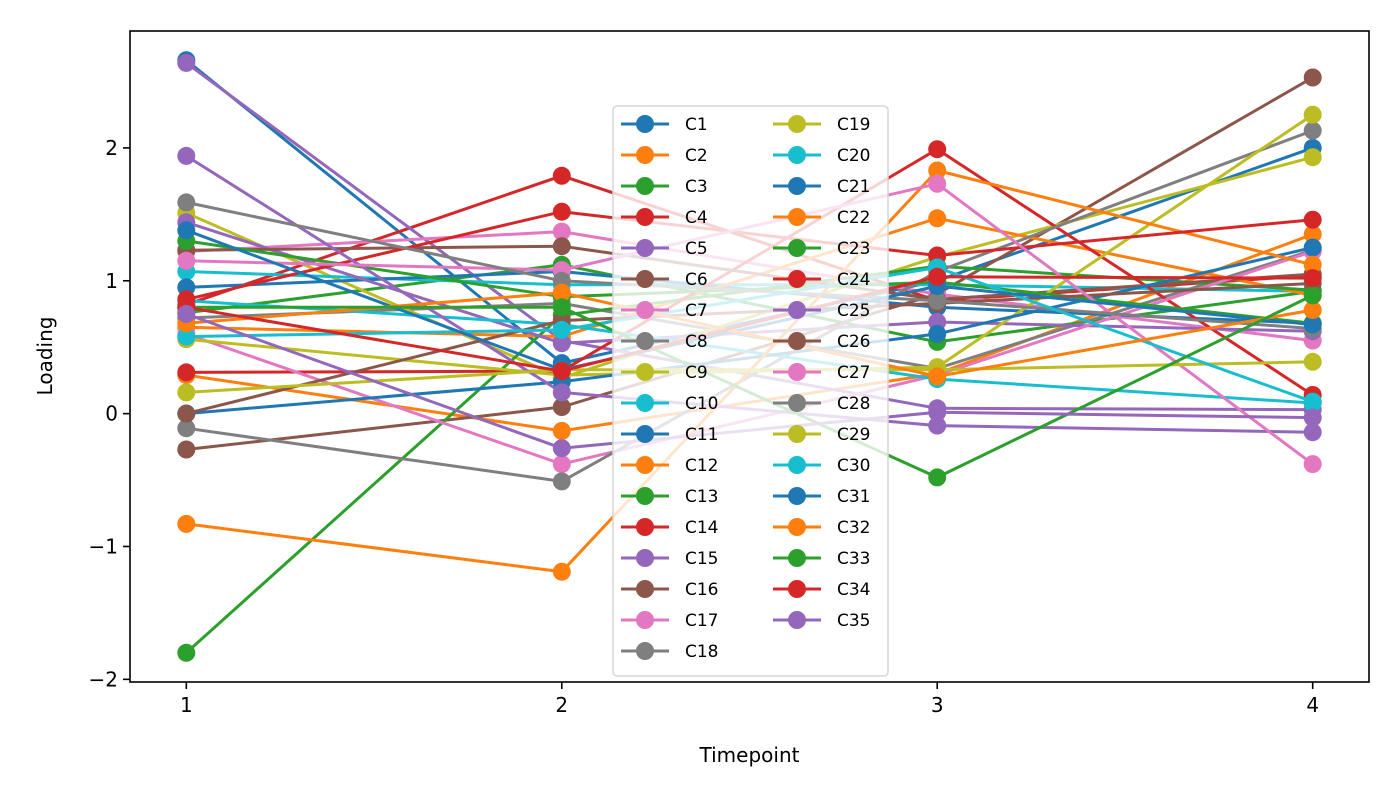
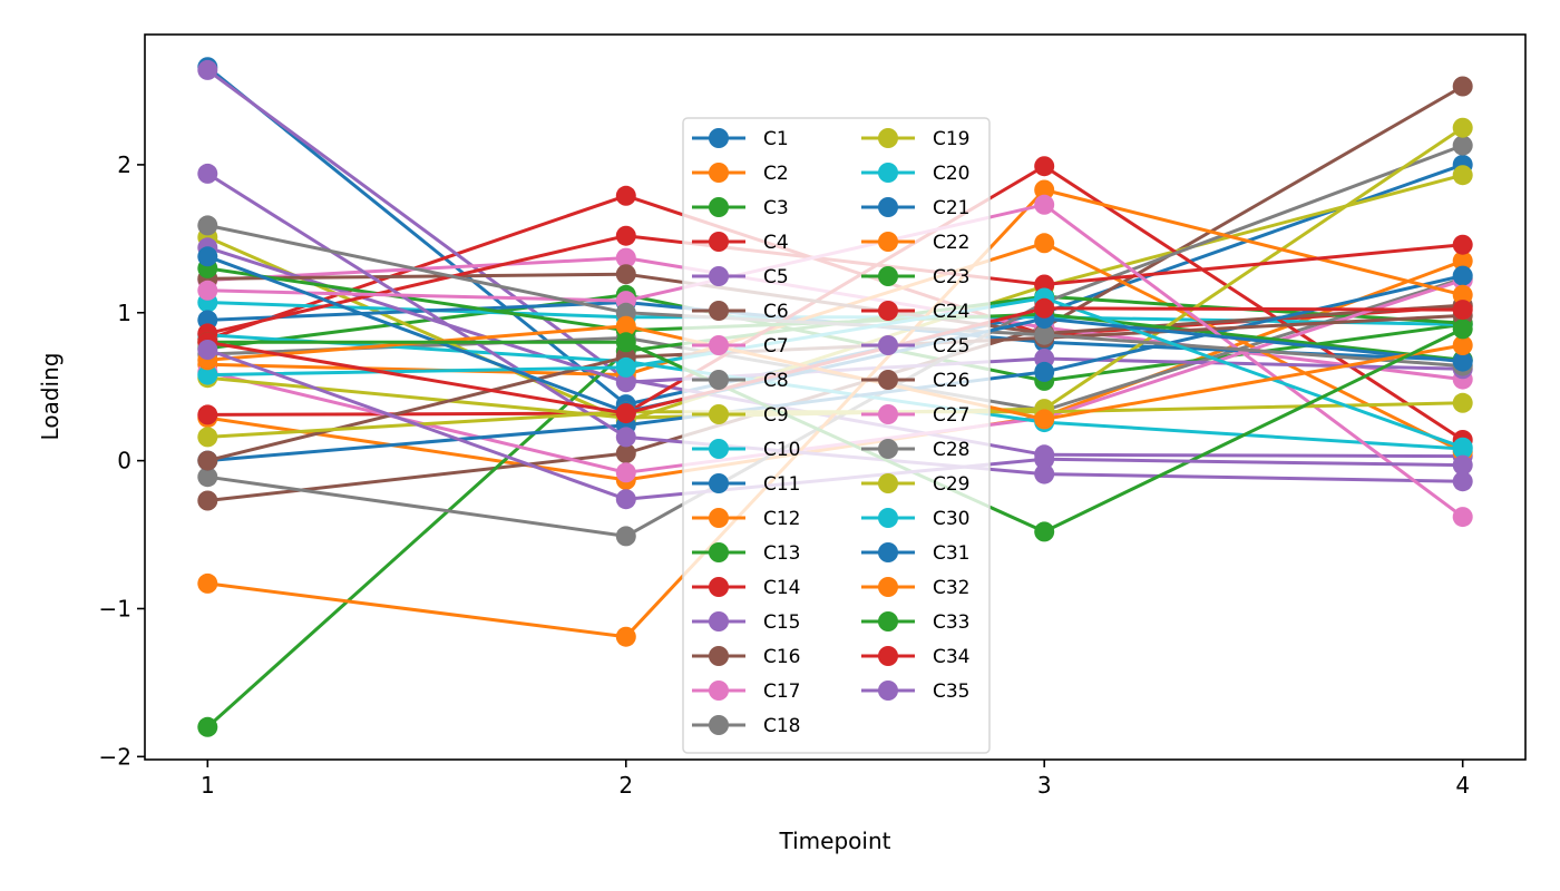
C17/2: -0.38 -> -0.08
C12/4: 0.89 -> 0.06
